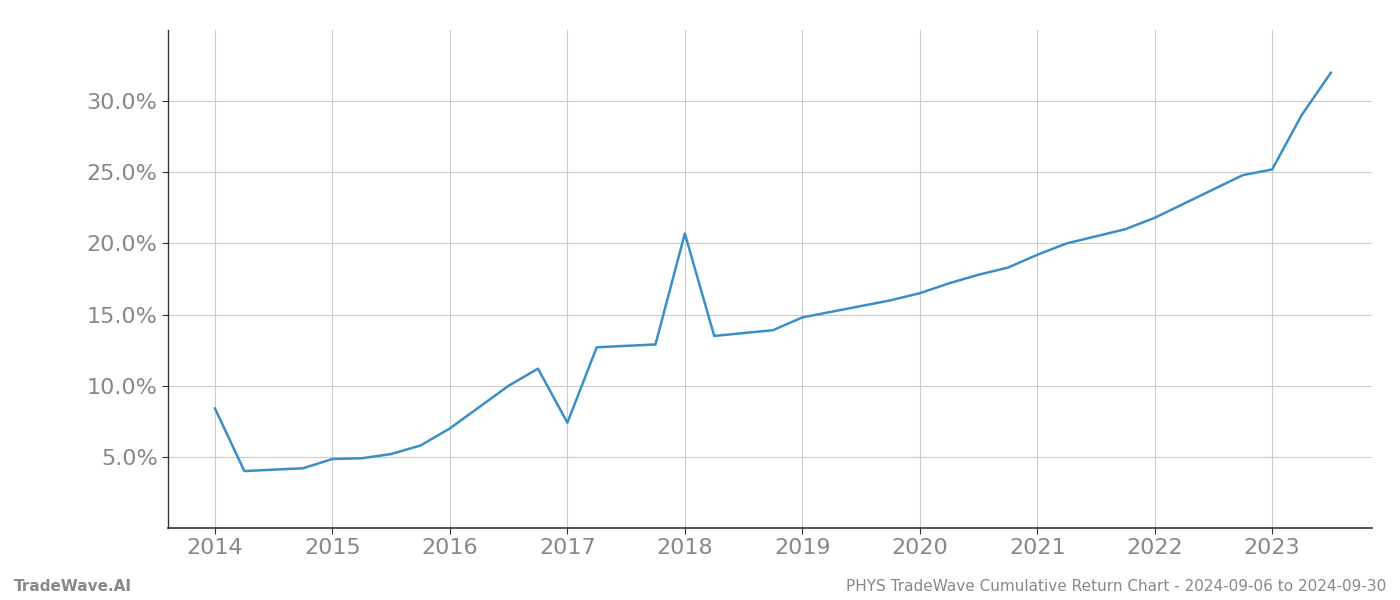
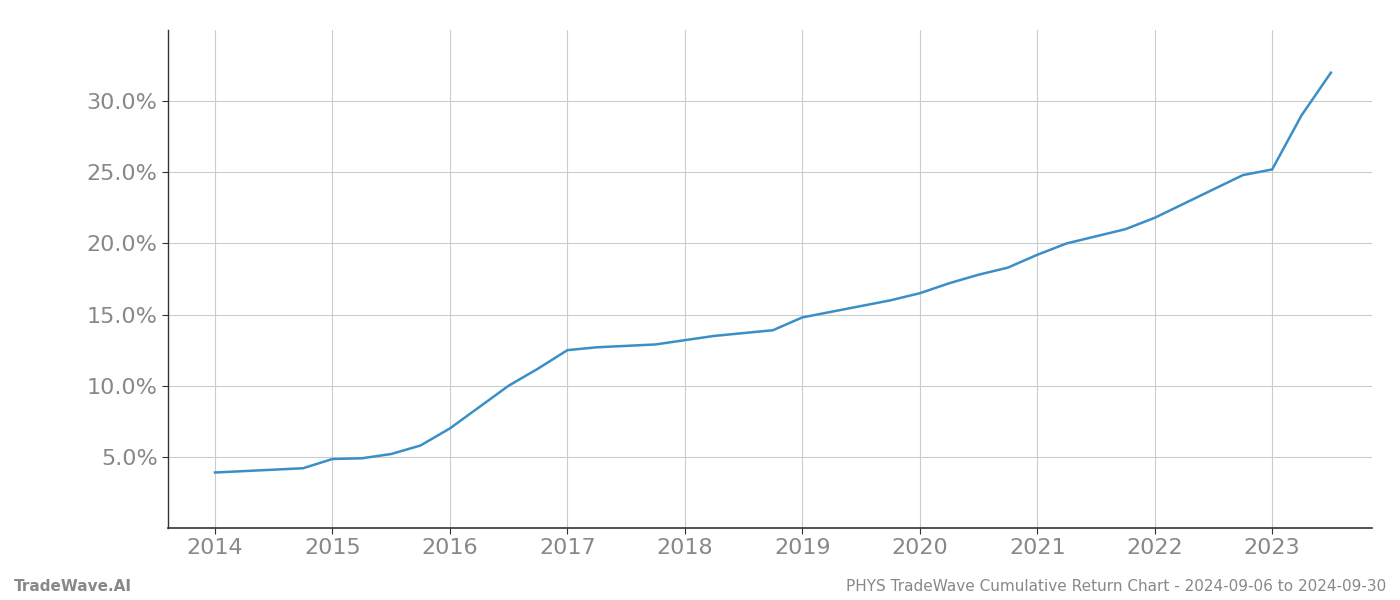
2014: 8.4% -> 3.9%
2017: 7.4% -> 12.5%
2018: 20.7% -> 13.2%
